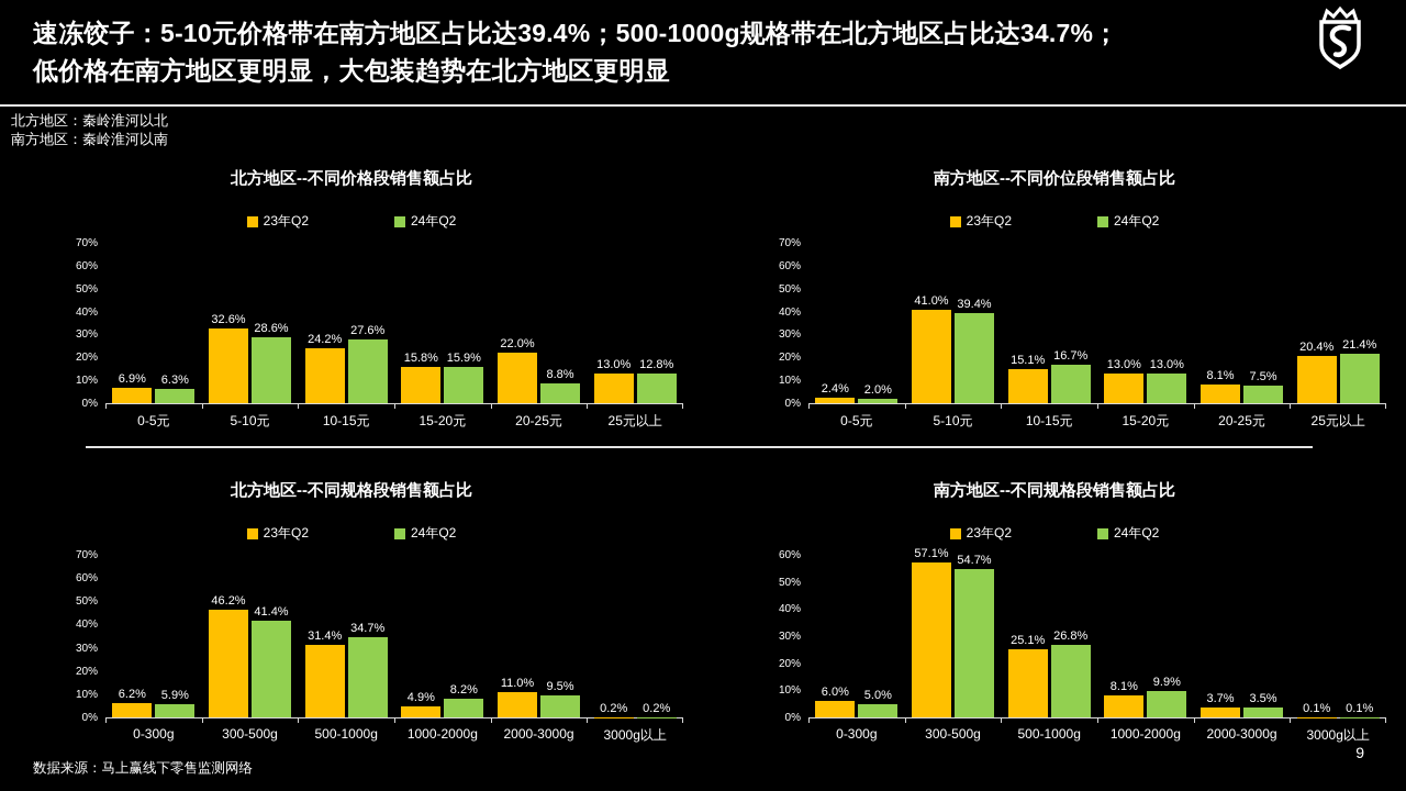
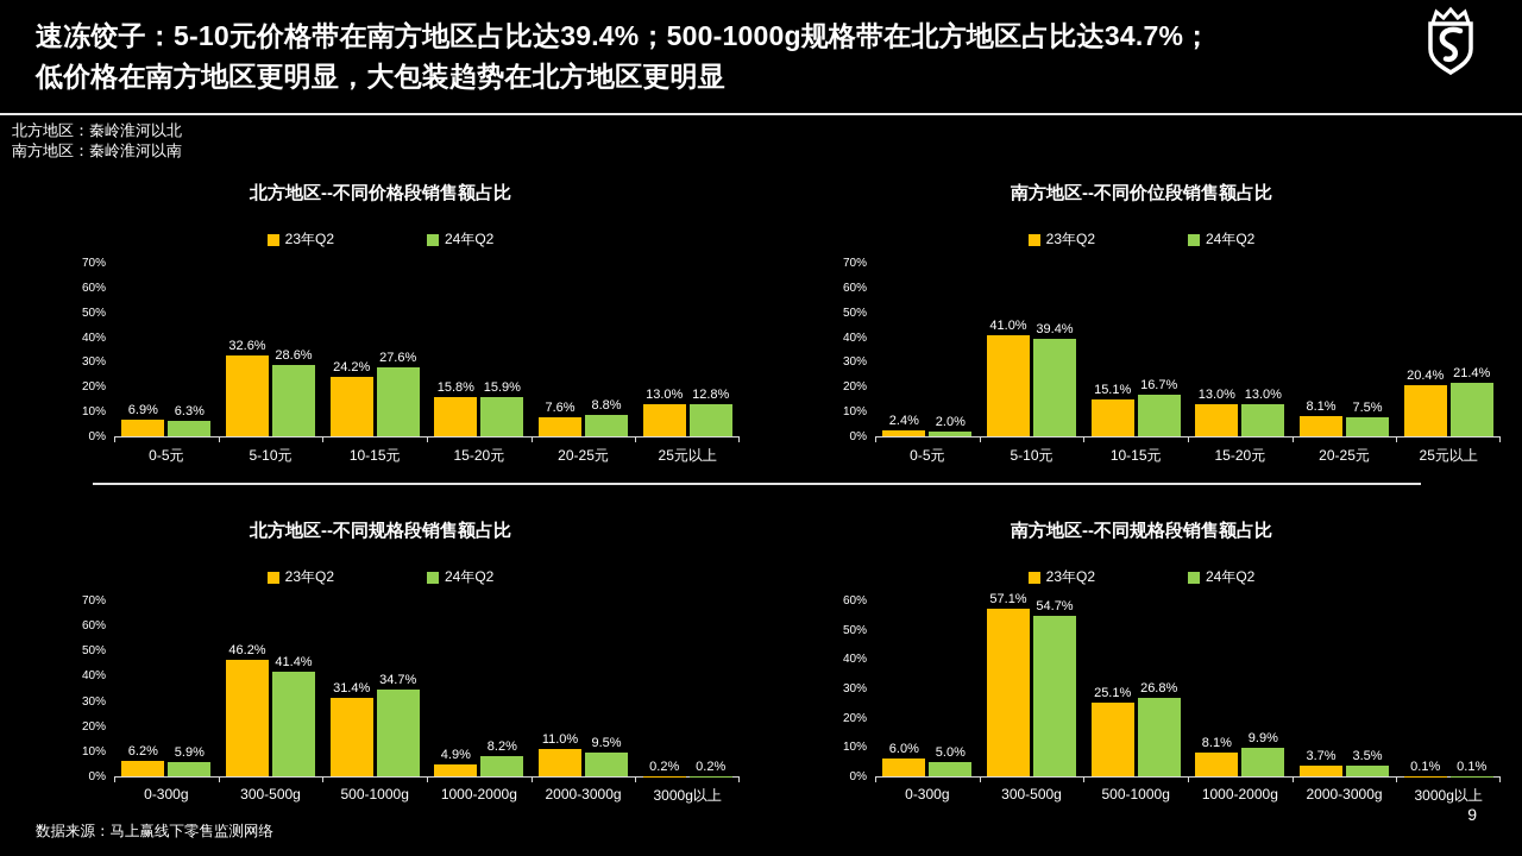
北方地区--不同价格段销售额占比/23年Q2/20-25元: 22.0% -> 7.6%
